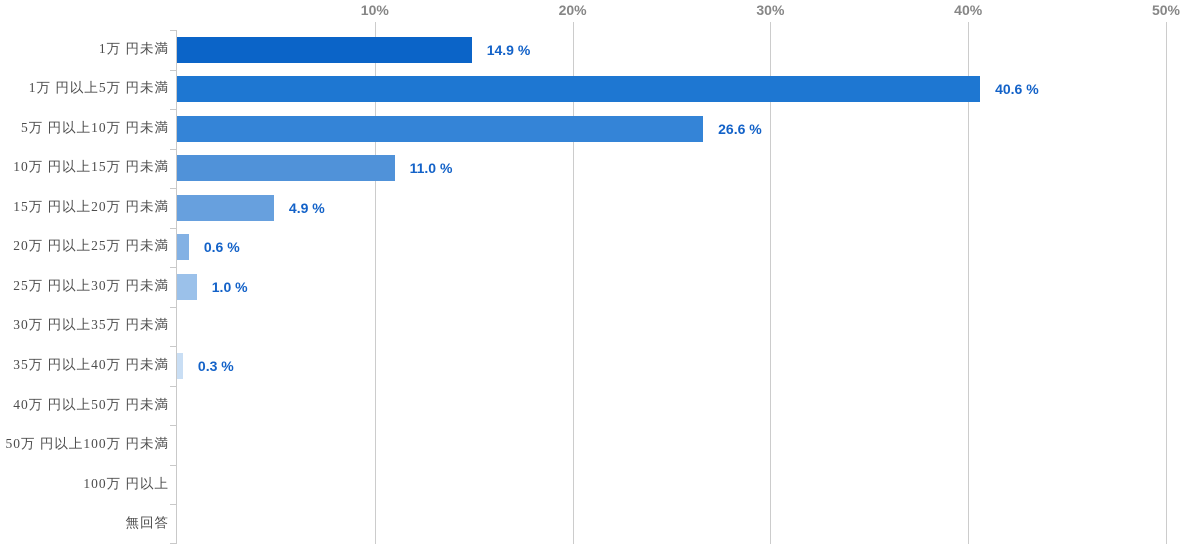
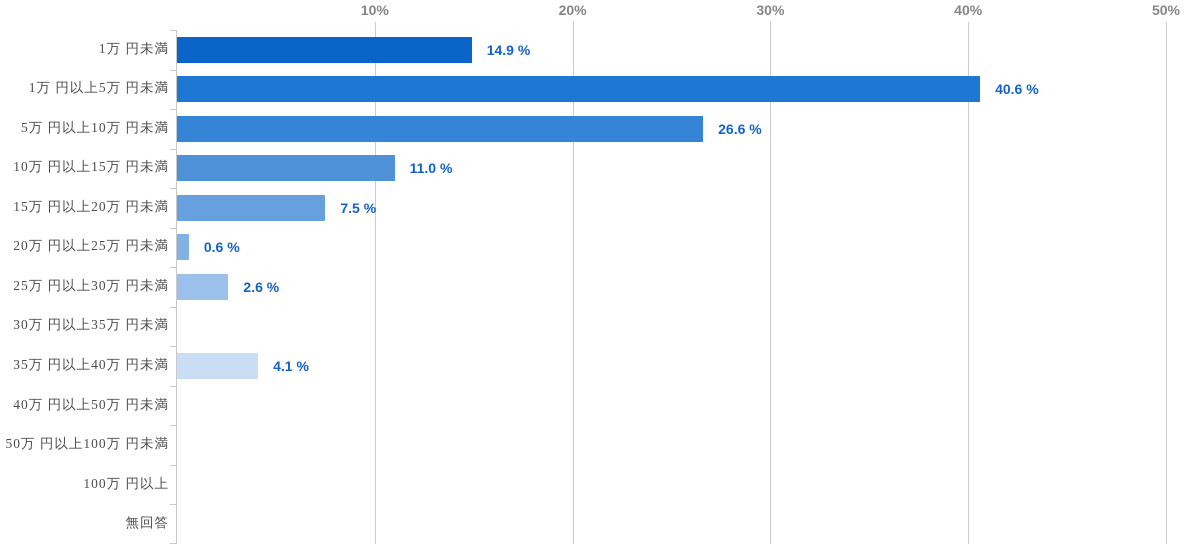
15万 円以上20万 円未満: 4.9 -> 7.5
25万 円以上30万 円未満: 1.0 -> 2.6
35万 円以上40万 円未満: 0.3 -> 4.1
